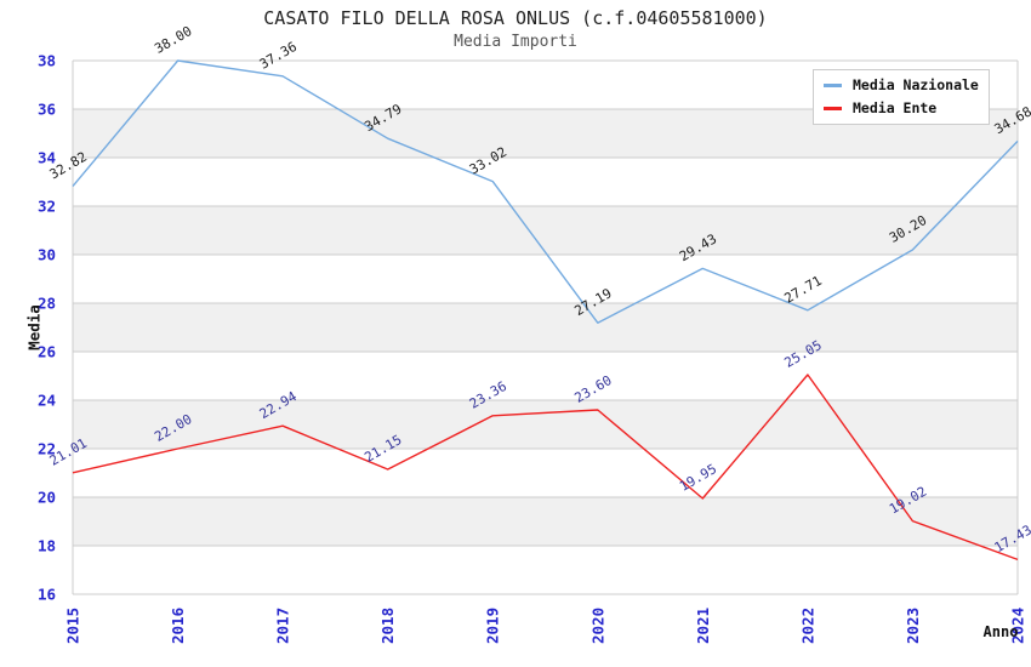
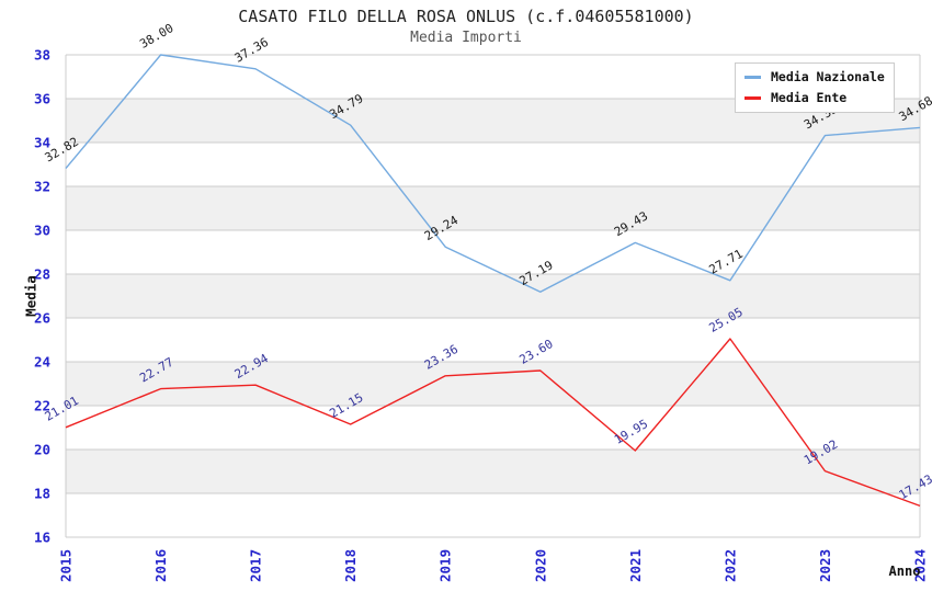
Media Ente/2016: 22.00 -> 22.77
Media Nazionale/2019: 33.02 -> 29.24
Media Nazionale/2023: 30.20 -> 34.32
